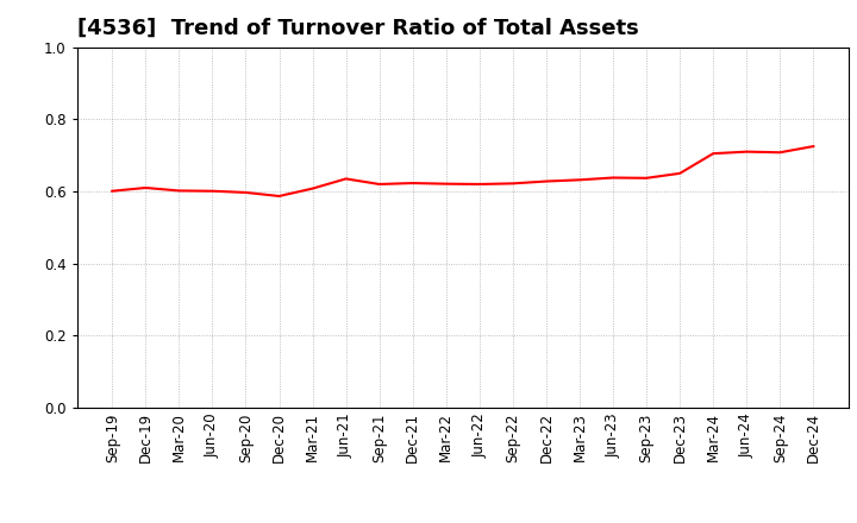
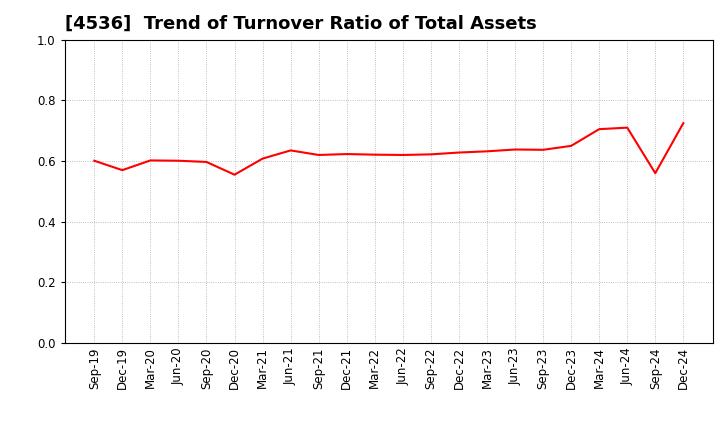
Dec-19: 0.610 -> 0.570
Dec-20: 0.587 -> 0.555
Sep-24: 0.708 -> 0.560
